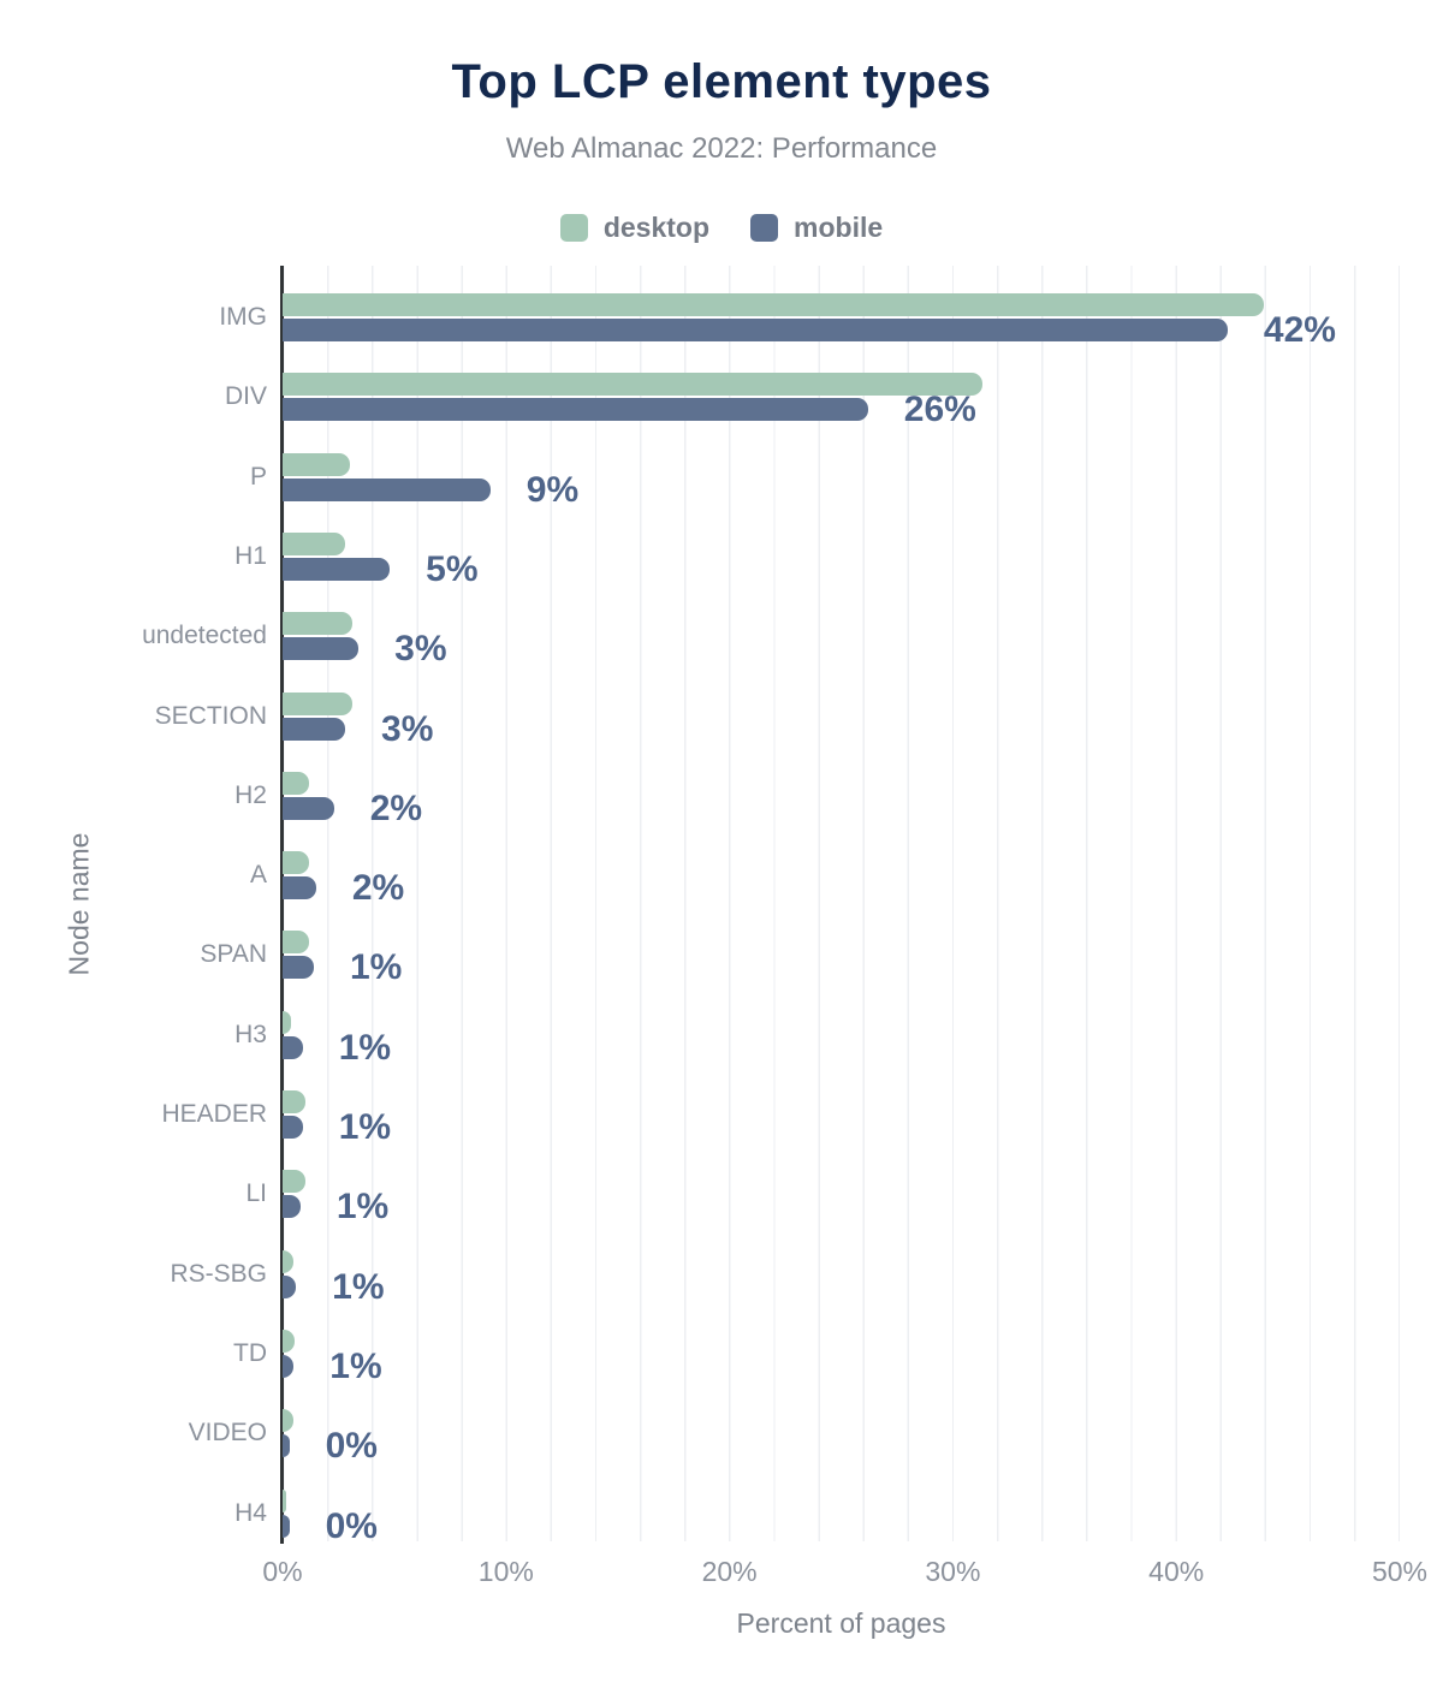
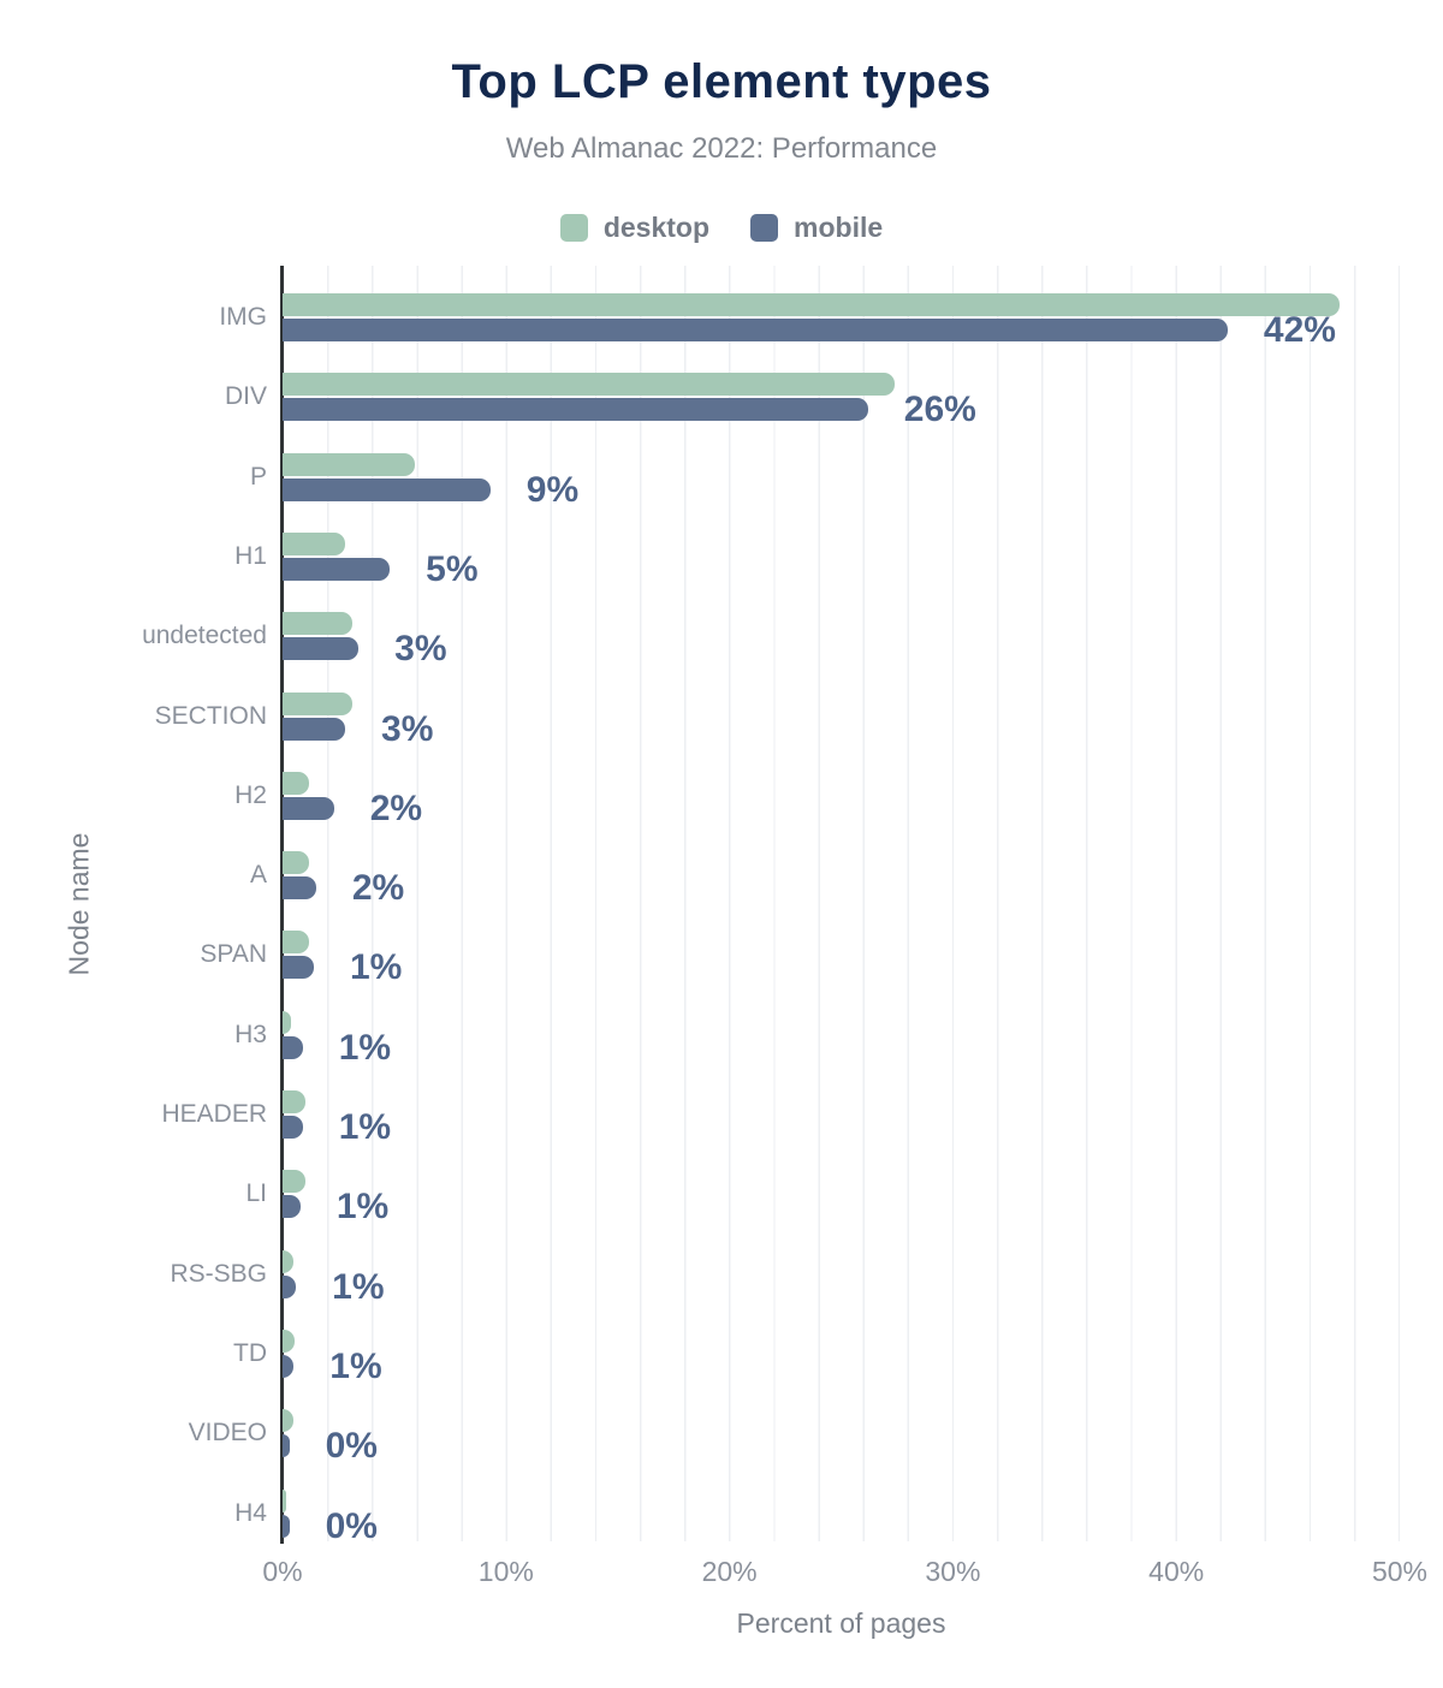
desktop/IMG: 43.9% -> 47.3%
desktop/DIV: 31.3% -> 27.4%
desktop/P: 3.0% -> 5.9%
